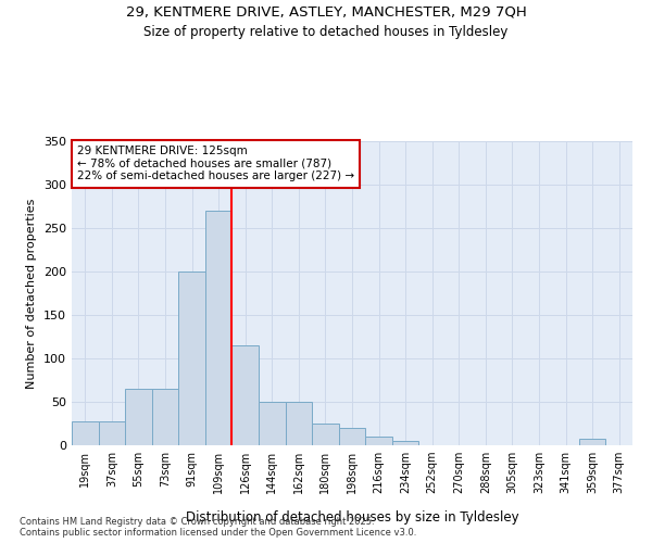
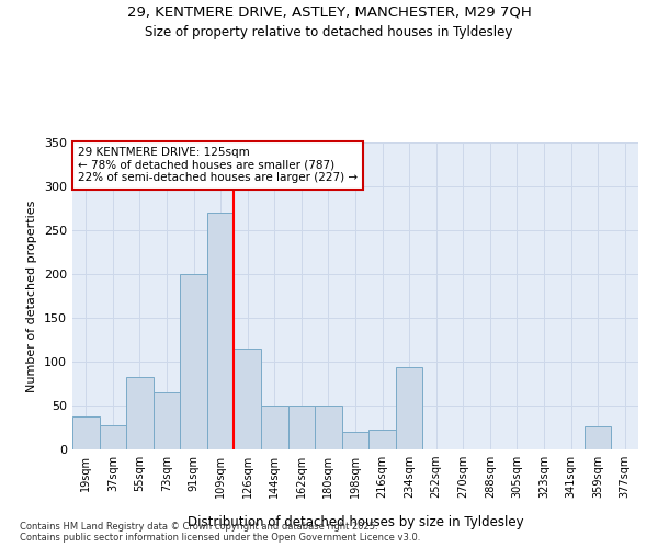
19sqm: 27 -> 38
55sqm: 65 -> 82
180sqm: 25 -> 50
216sqm: 10 -> 22
234sqm: 5 -> 94
359sqm: 8 -> 26
